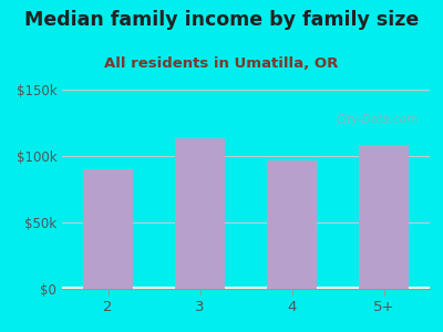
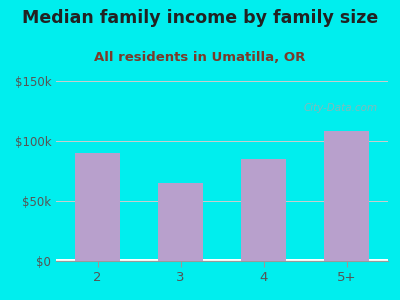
3: $113k -> $65k
4: $97k -> $85k
